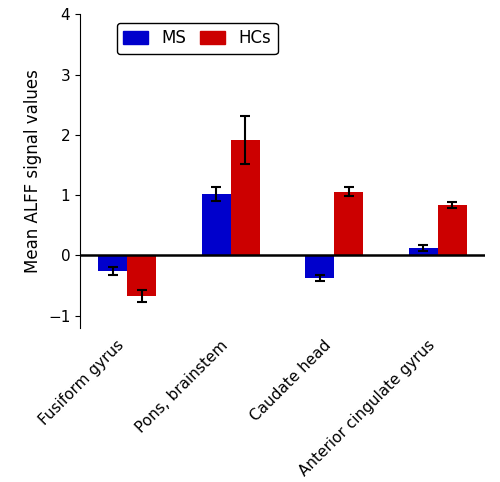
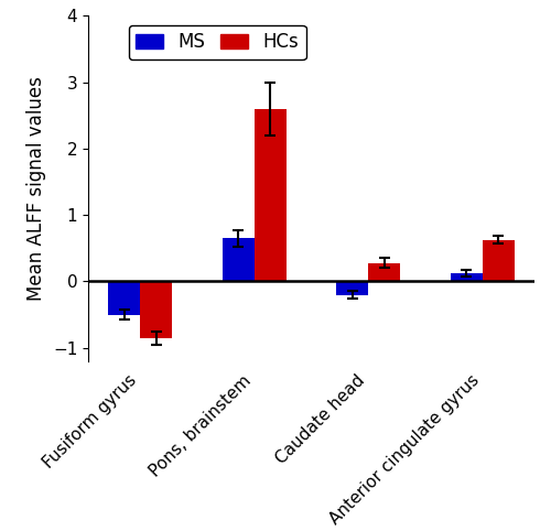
MS/Fusiform gyrus: -0.26 -> -0.50
HCs/Fusiform gyrus: -0.68 -> -0.85
MS/Pons, brainstem: 1.02 -> 0.65
HCs/Pons, brainstem: 1.92 -> 2.60
MS/Caudate head: -0.38 -> -0.20
HCs/Caudate head: 1.06 -> 0.28
HCs/Anterior cingulate gyrus: 0.84 -> 0.63
